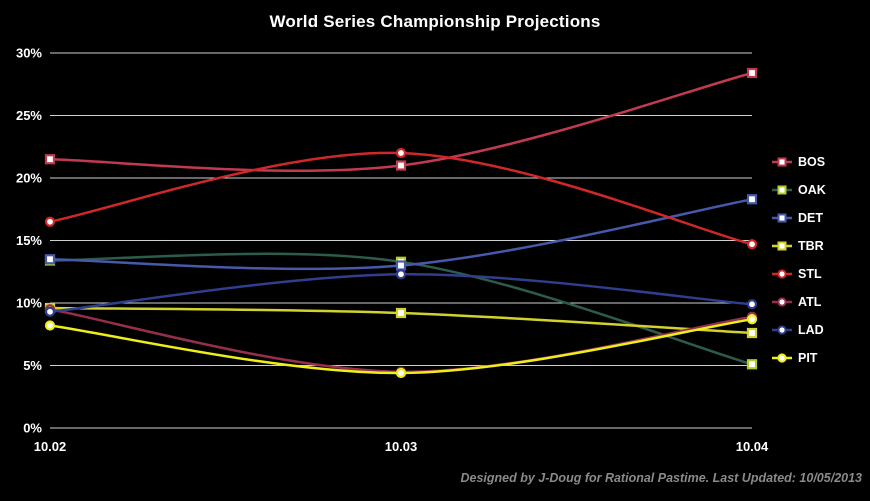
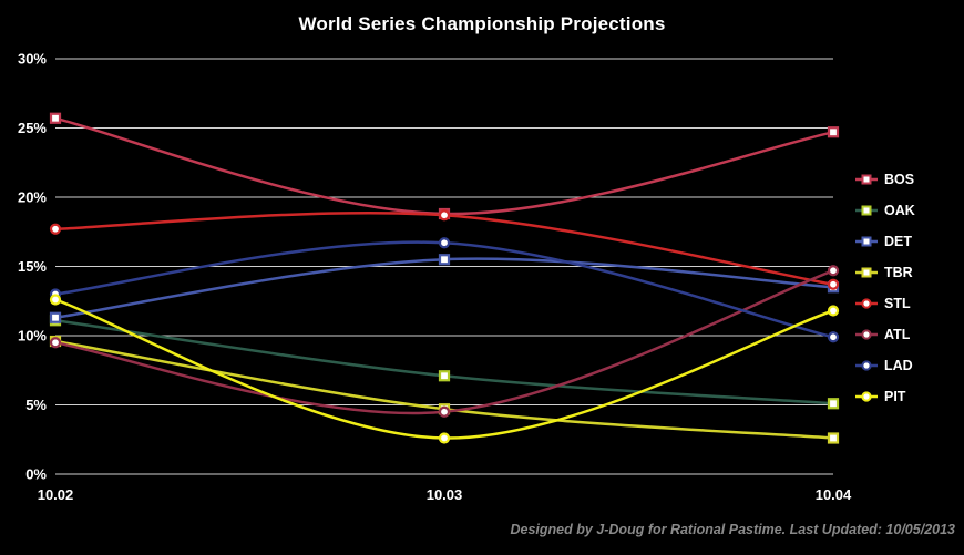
BOS/10.02: 21.5% -> 25.7%
OAK/10.02: 13.4% -> 11.1%
DET/10.02: 13.5% -> 11.3%
STL/10.02: 16.5% -> 17.7%
LAD/10.02: 9.3% -> 13.0%
PIT/10.02: 8.2% -> 12.6%
BOS/10.03: 21.0% -> 18.8%
OAK/10.03: 13.3% -> 7.1%
DET/10.03: 13.0% -> 15.5%
TBR/10.03: 9.2% -> 4.7%
STL/10.03: 22.0% -> 18.7%
LAD/10.03: 12.3% -> 16.7%
PIT/10.03: 4.4% -> 2.6%
BOS/10.04: 28.4% -> 24.7%
DET/10.04: 18.3% -> 13.5%
TBR/10.04: 7.6% -> 2.6%
STL/10.04: 14.7% -> 13.7%
ATL/10.04: 8.9% -> 14.7%
PIT/10.04: 8.7% -> 11.8%
